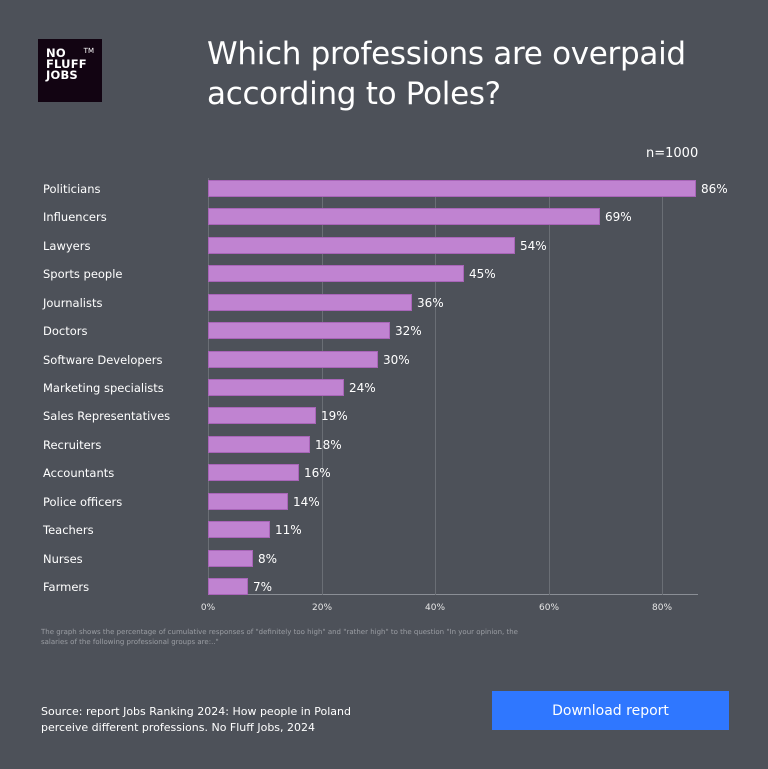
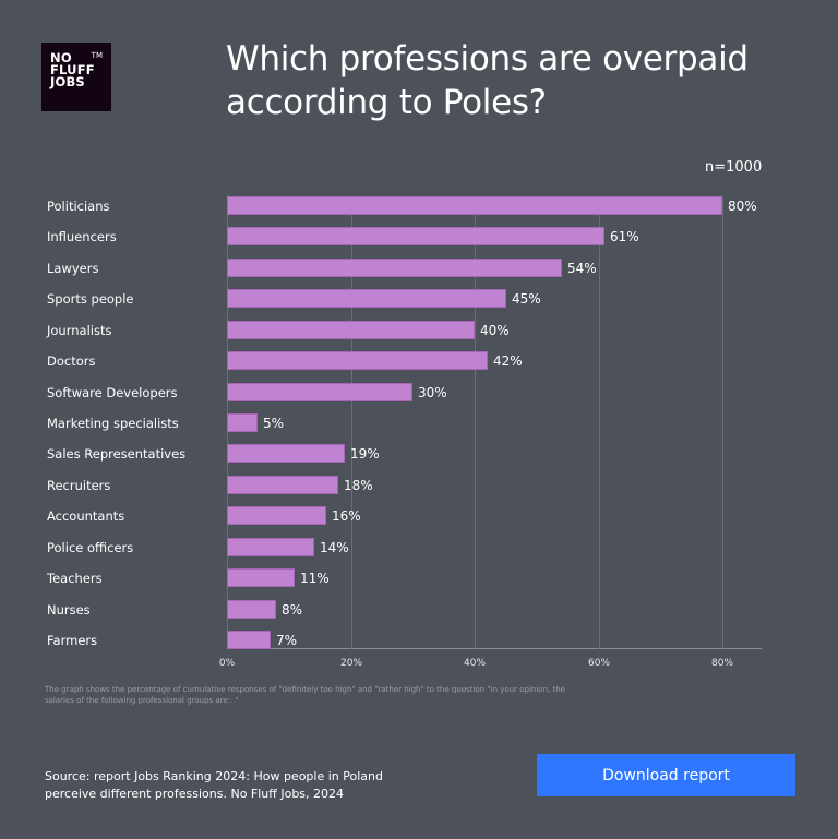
Politicians: 86% -> 80%
Influencers: 69% -> 61%
Journalists: 36% -> 40%
Doctors: 32% -> 42%
Marketing specialists: 24% -> 5%
